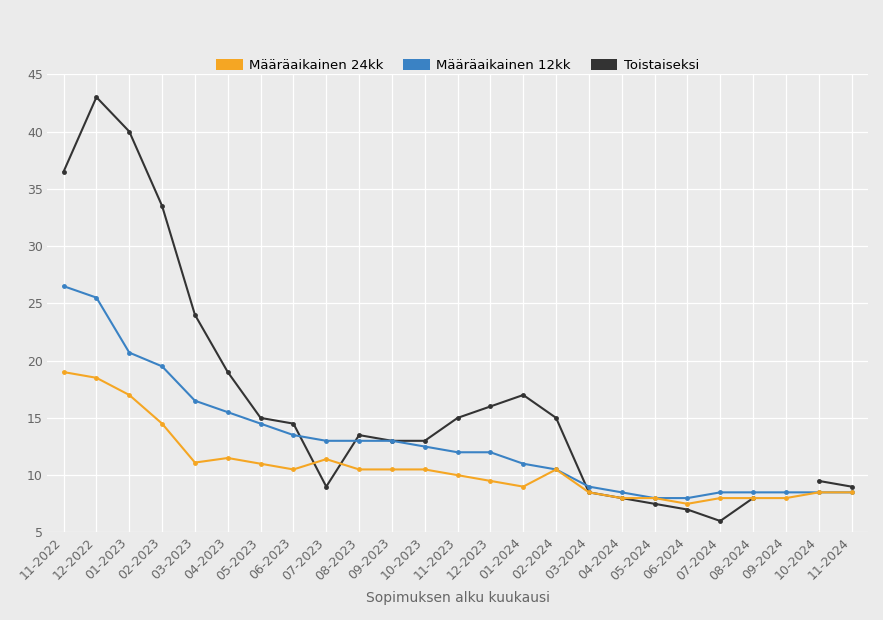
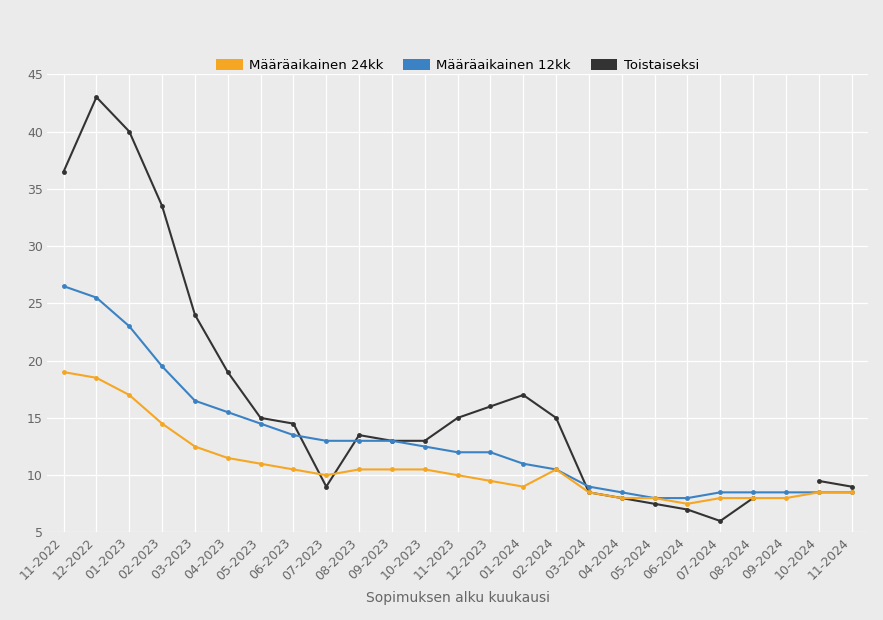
Määräaikainen 12kk/01-2023: 20.7 -> 23.0
Määräaikainen 24kk/03-2023: 11.1 -> 12.5
Määräaikainen 24kk/07-2023: 11.4 -> 10.0
